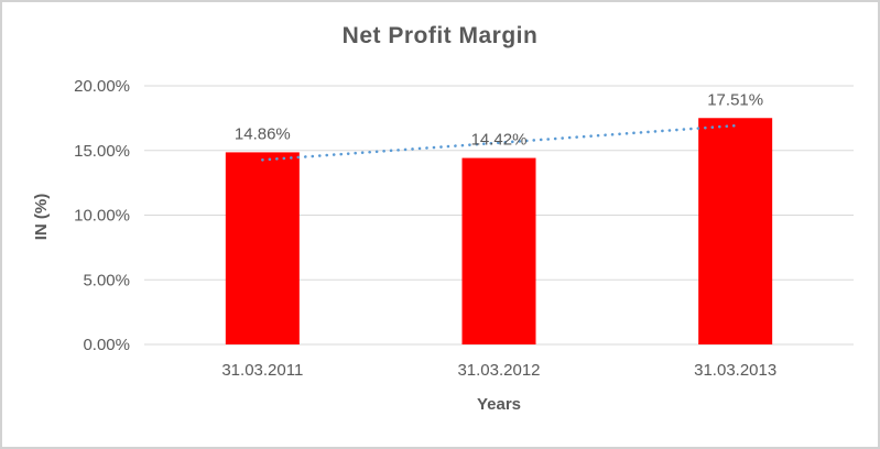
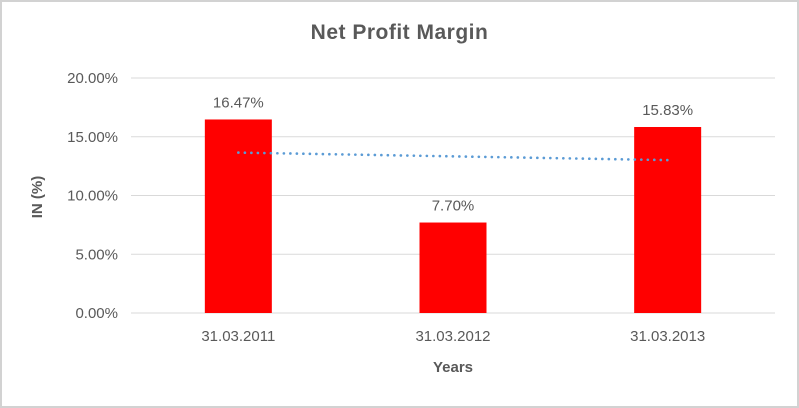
31.03.2011: 14.86% -> 16.47%
31.03.2012: 14.42% -> 7.70%
31.03.2013: 17.51% -> 15.83%
